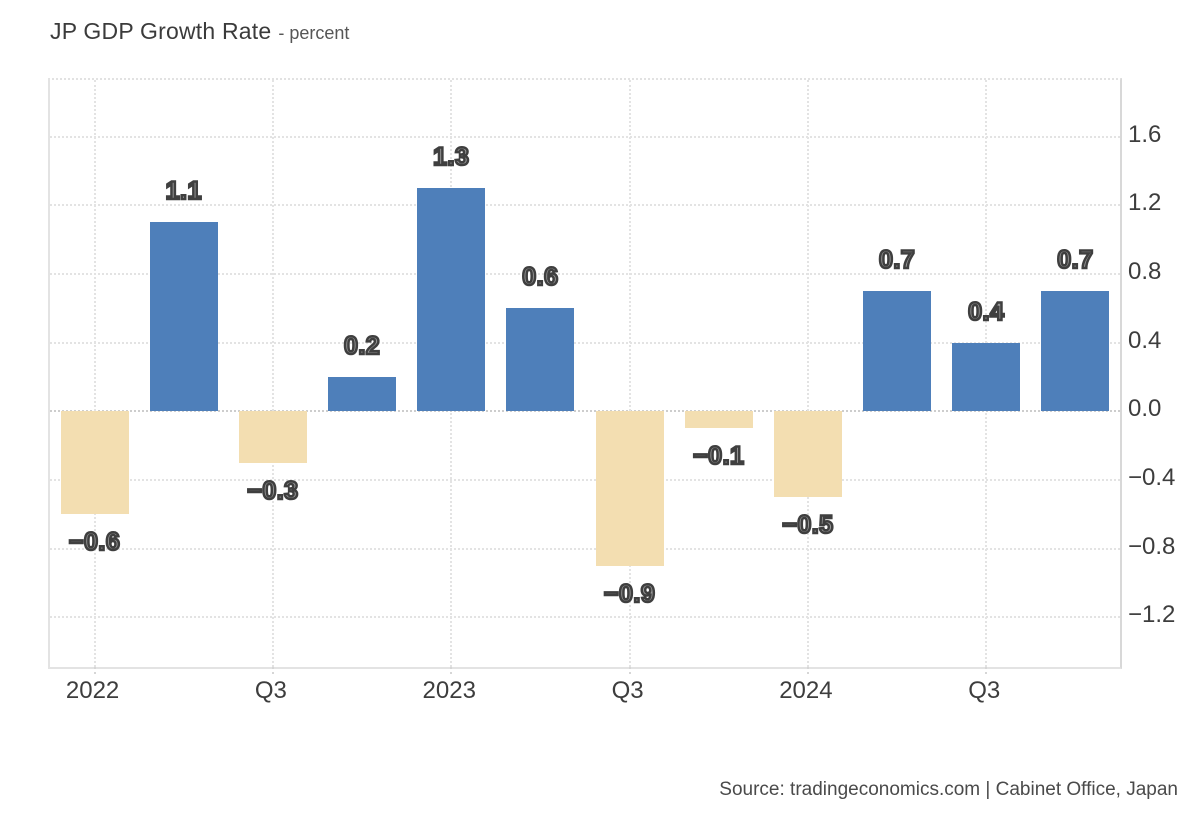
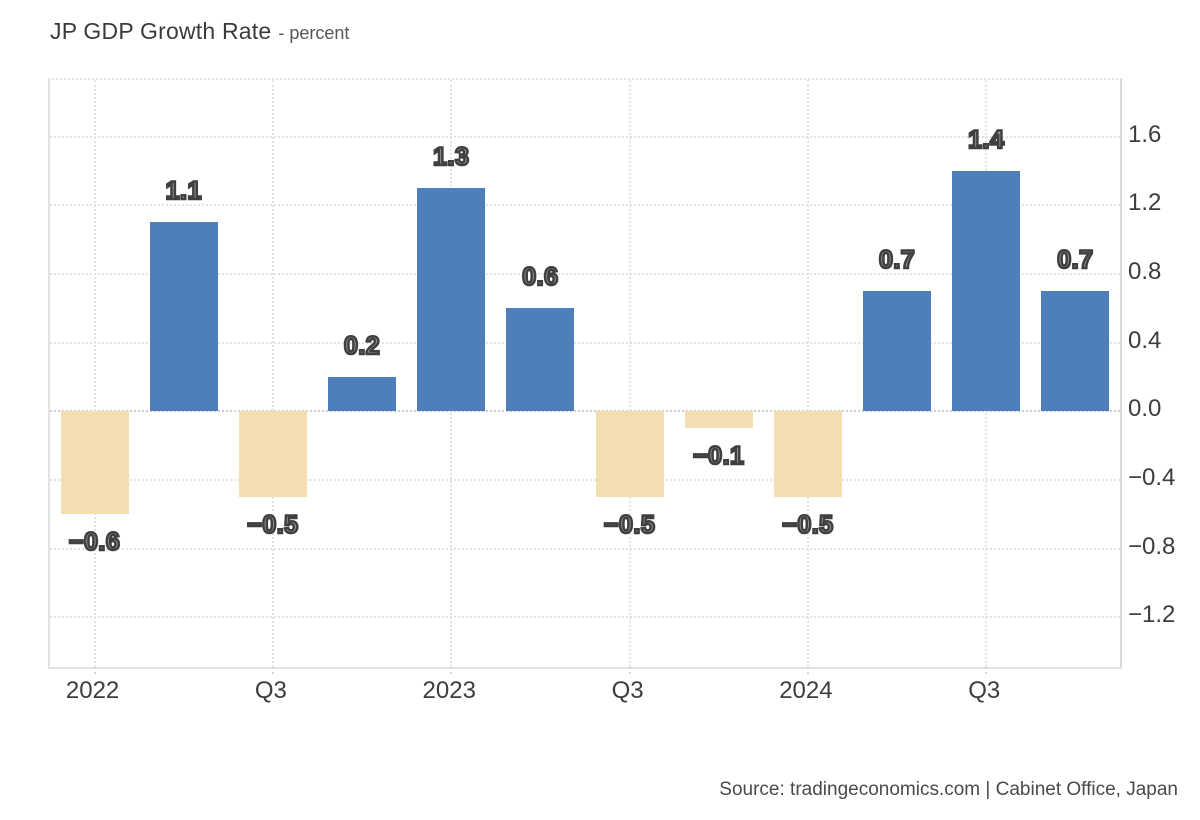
2022 Q3: −0.3 -> −0.5
2023 Q3: −0.9 -> −0.5
2024 Q3: 0.4 -> 1.4
